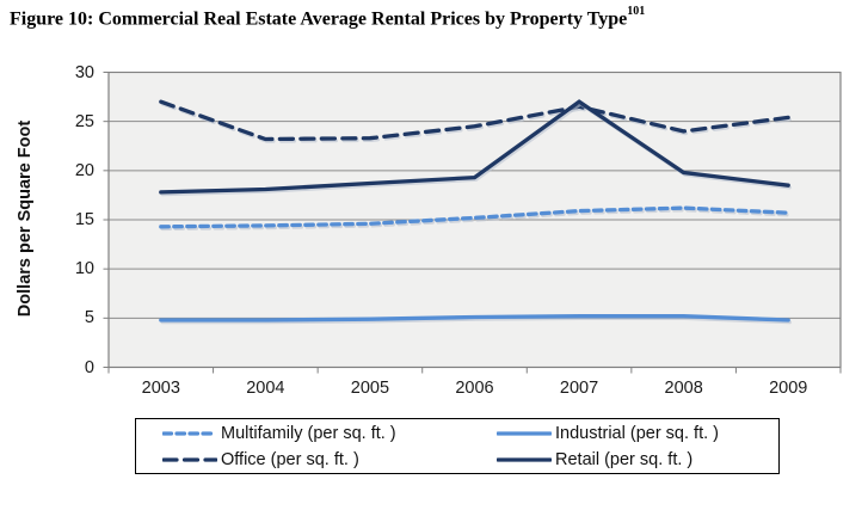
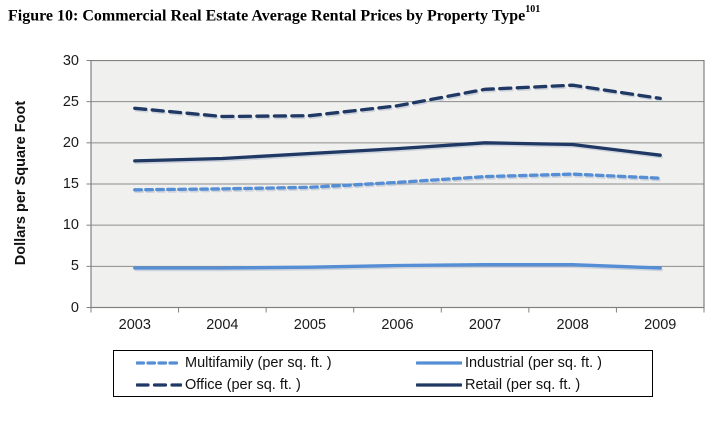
Office (per sq. ft. )/2003: 27 -> 24
Retail (per sq. ft. )/2007: 27 -> 20
Office (per sq. ft. )/2008: 24 -> 27
